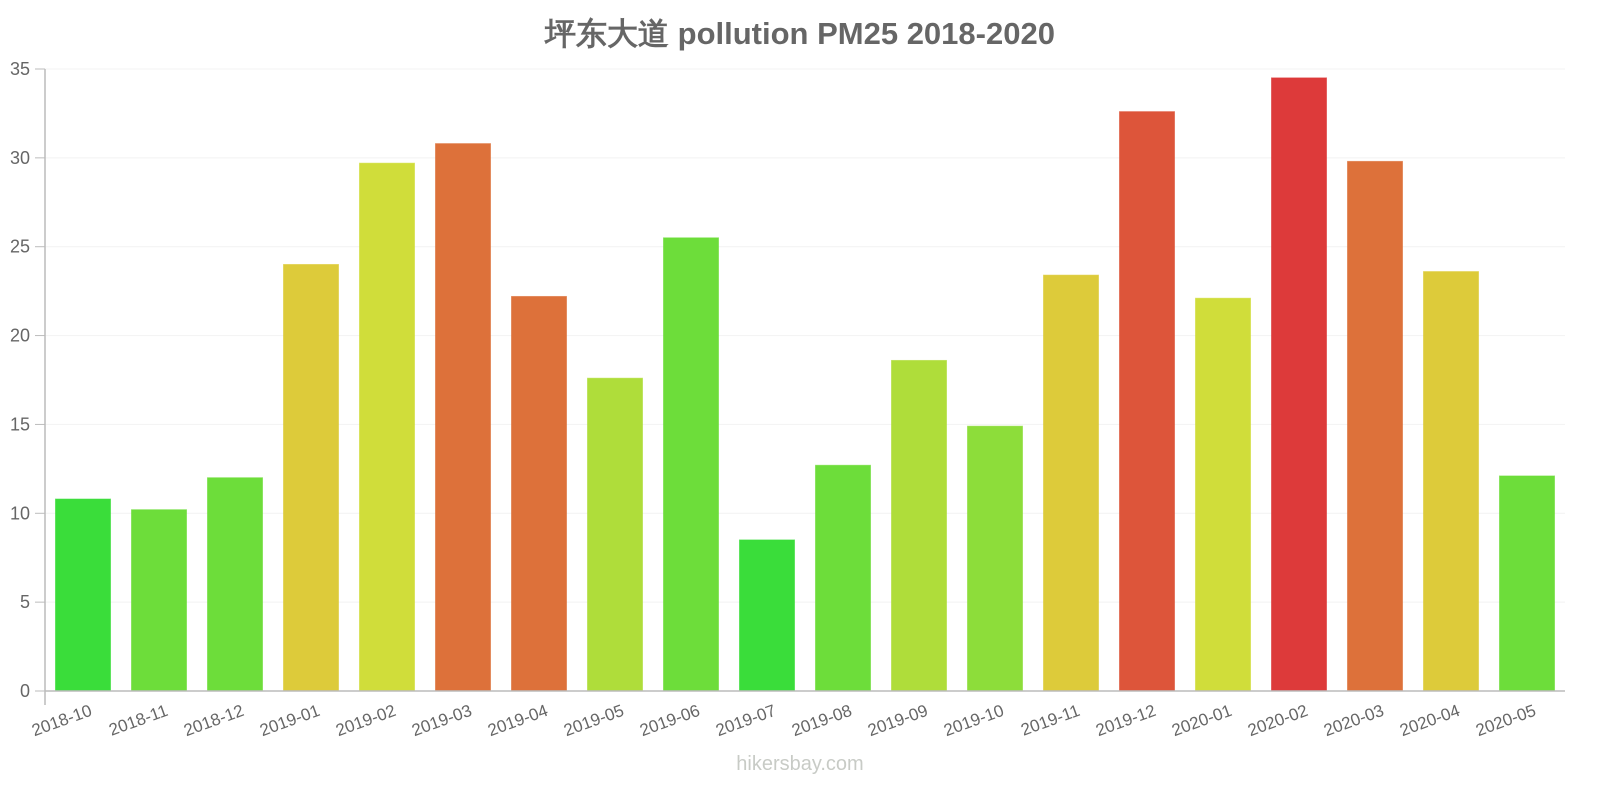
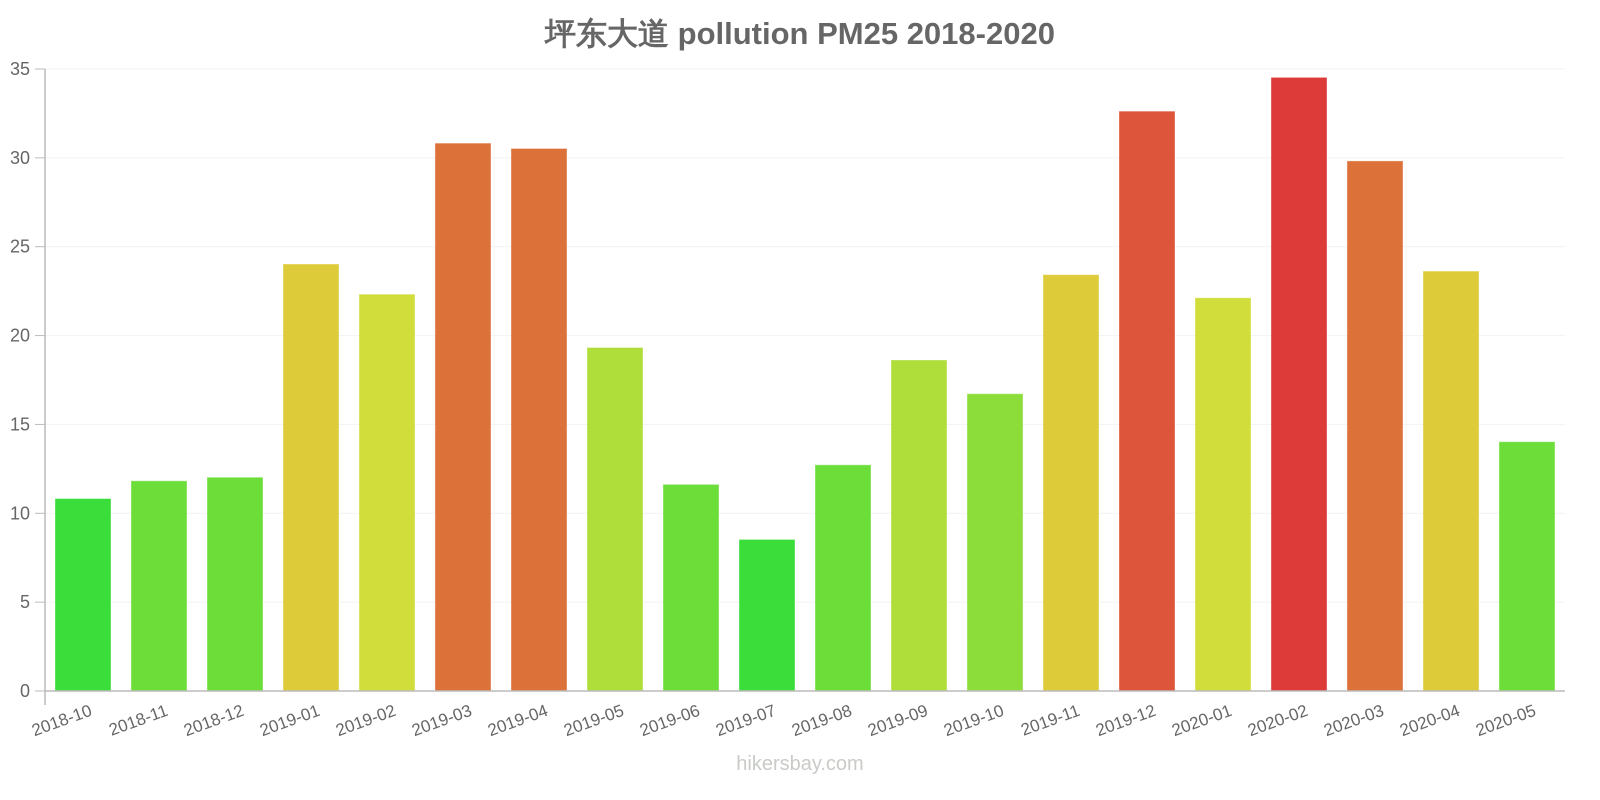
2018-11: 10.2 -> 11.8
2019-02: 29.7 -> 22.3
2019-04: 22.2 -> 30.5
2019-05: 17.6 -> 19.3
2019-06: 25.5 -> 11.6
2019-10: 14.9 -> 16.7
2020-05: 12.1 -> 14.0
